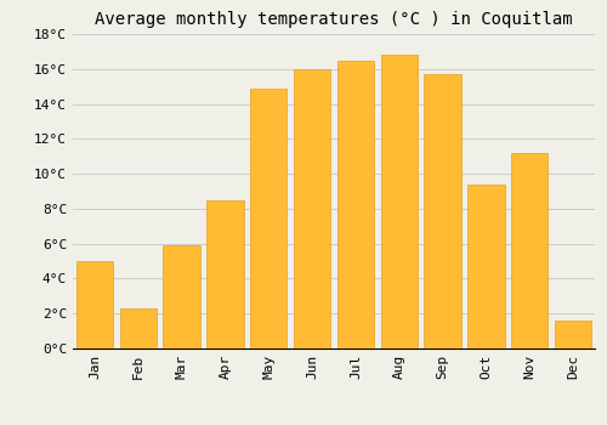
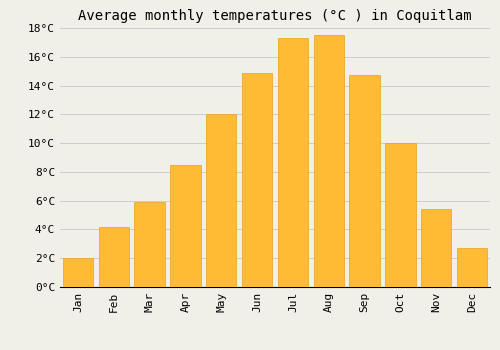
Jan: 5.0°C -> 2.0°C
Feb: 2.3°C -> 4.2°C
May: 14.9°C -> 12.0°C
Jun: 16.0°C -> 14.9°C
Jul: 16.5°C -> 17.3°C
Aug: 16.8°C -> 17.5°C
Sep: 15.7°C -> 14.7°C
Oct: 9.4°C -> 10.0°C
Nov: 11.2°C -> 5.4°C
Dec: 1.6°C -> 2.7°C
